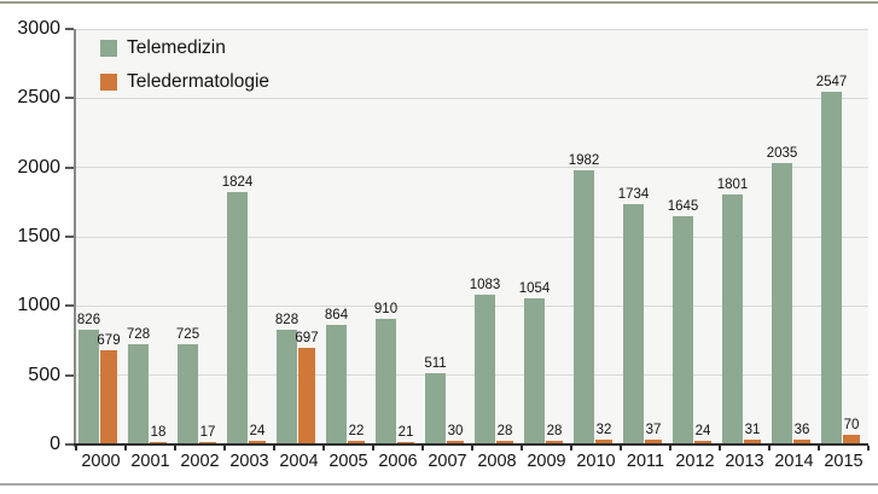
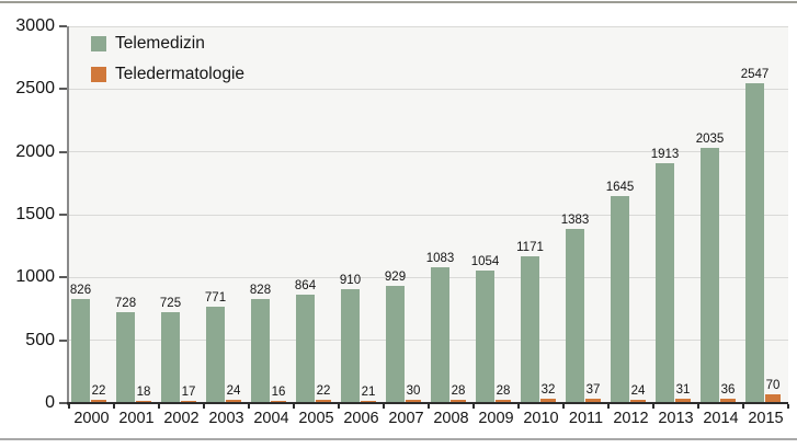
Teledermatologie/2000: 679 -> 22
Telemedizin/2003: 1824 -> 771
Teledermatologie/2004: 697 -> 16
Telemedizin/2007: 511 -> 929
Telemedizin/2010: 1982 -> 1171
Telemedizin/2011: 1734 -> 1383
Telemedizin/2013: 1801 -> 1913
